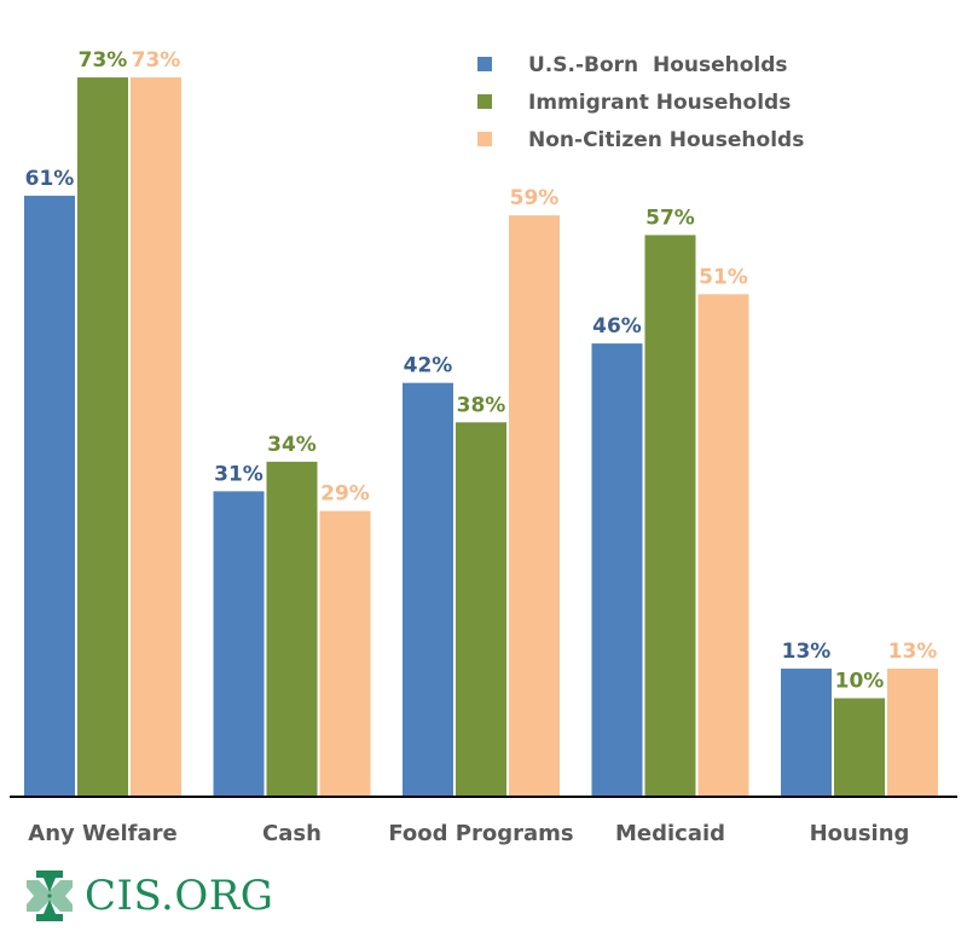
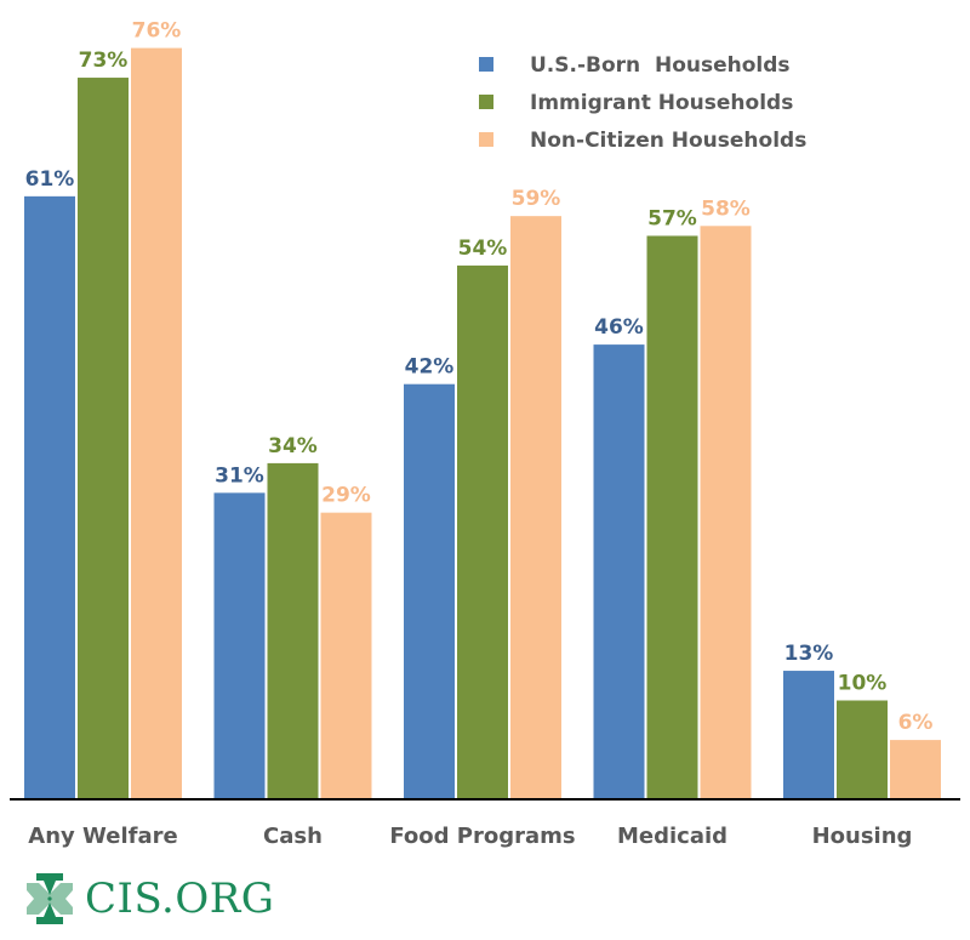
Non-Citizen Households/Any Welfare: 73% -> 76%
Immigrant Households/Food Programs: 38% -> 54%
Non-Citizen Households/Medicaid: 51% -> 58%
Non-Citizen Households/Housing: 13% -> 6%
